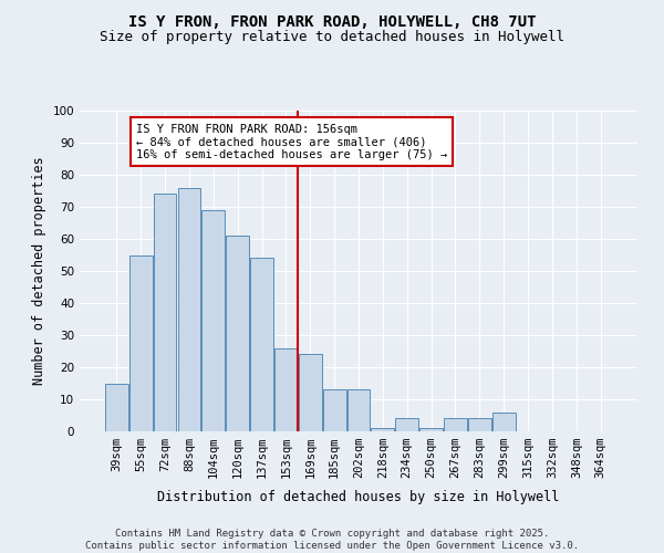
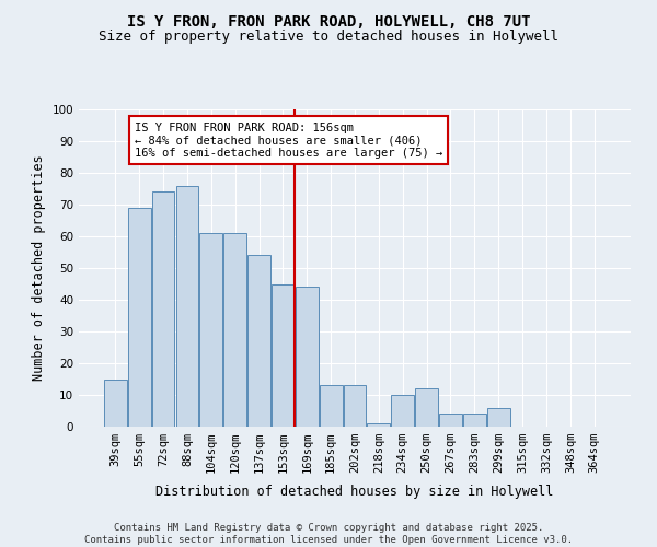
55sqm: 55 -> 69
104sqm: 69 -> 61
153sqm: 26 -> 45
169sqm: 24 -> 44
234sqm: 4 -> 10
250sqm: 1 -> 12
